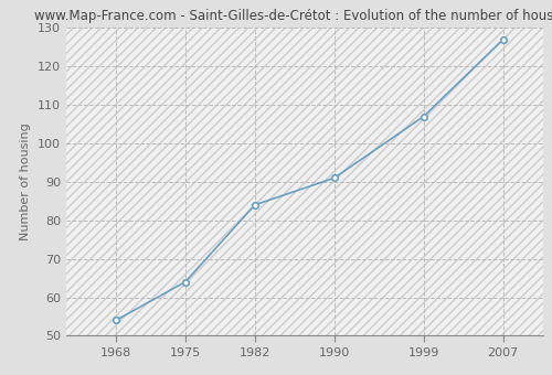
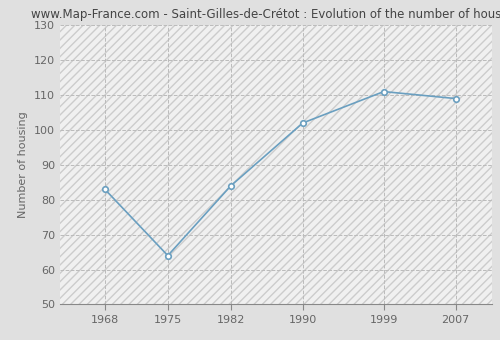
1968: 54 -> 83
1990: 91 -> 102
1999: 107 -> 111
2007: 127 -> 109
